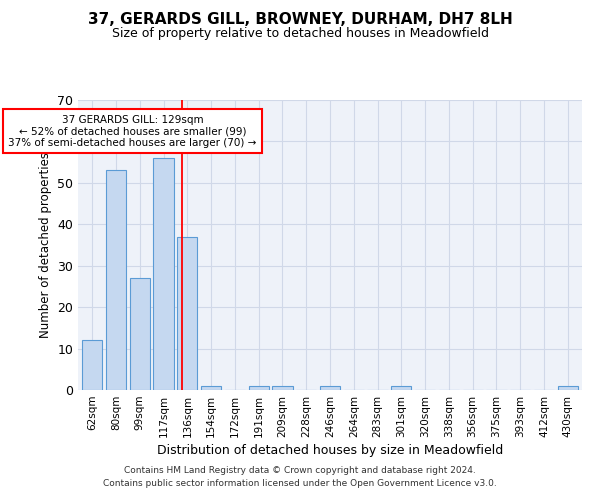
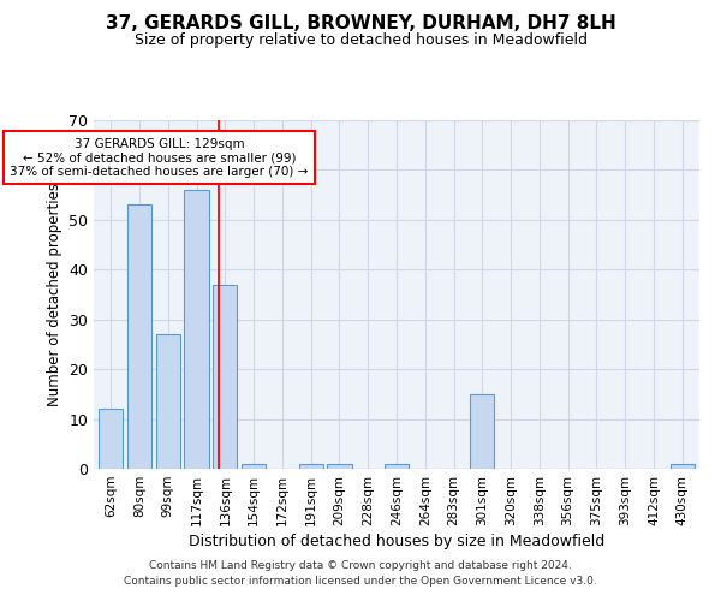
301sqm: 1 -> 15
